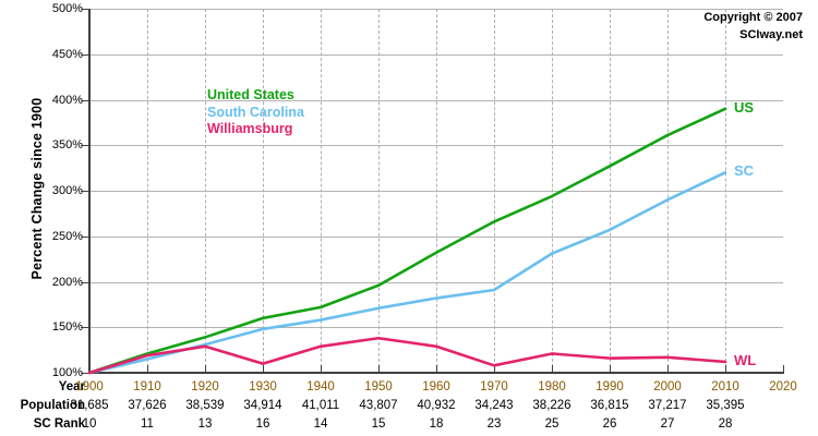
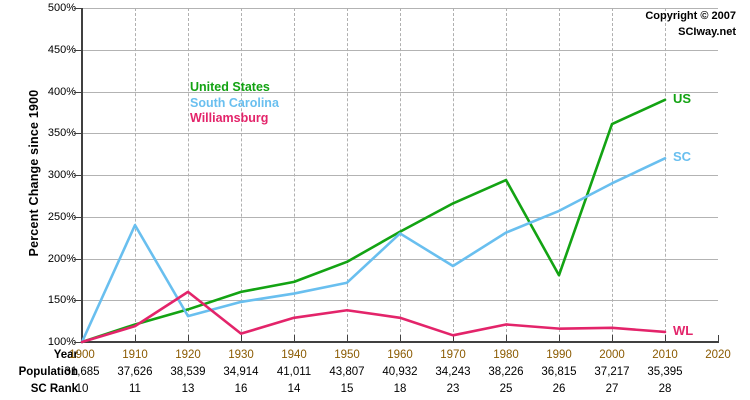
South Carolina/1910: 120% -> 240%
Williamsburg/1920: 130% -> 160%
South Carolina/1960: 180% -> 230%
United States/1990: 330% -> 180%
